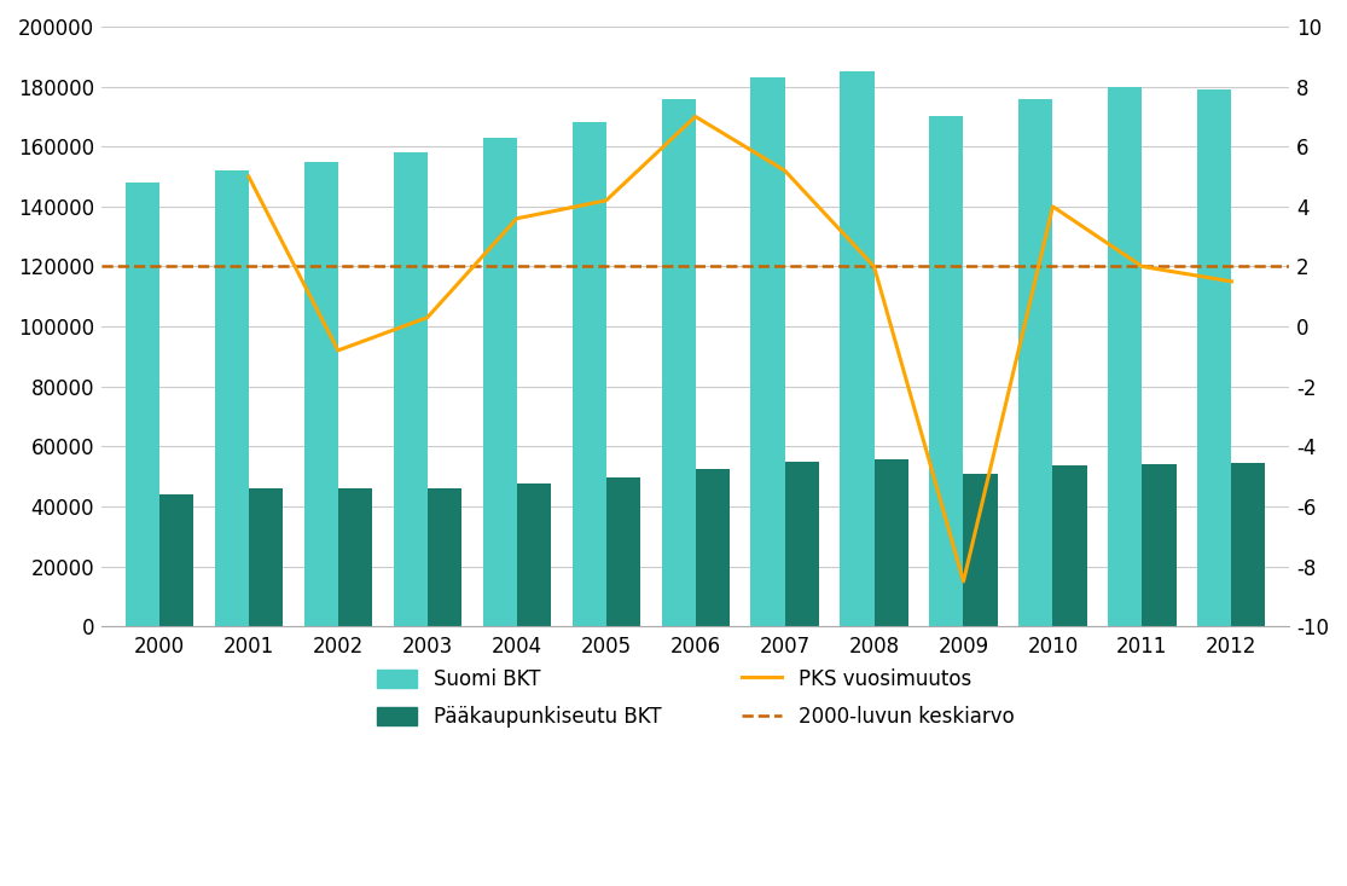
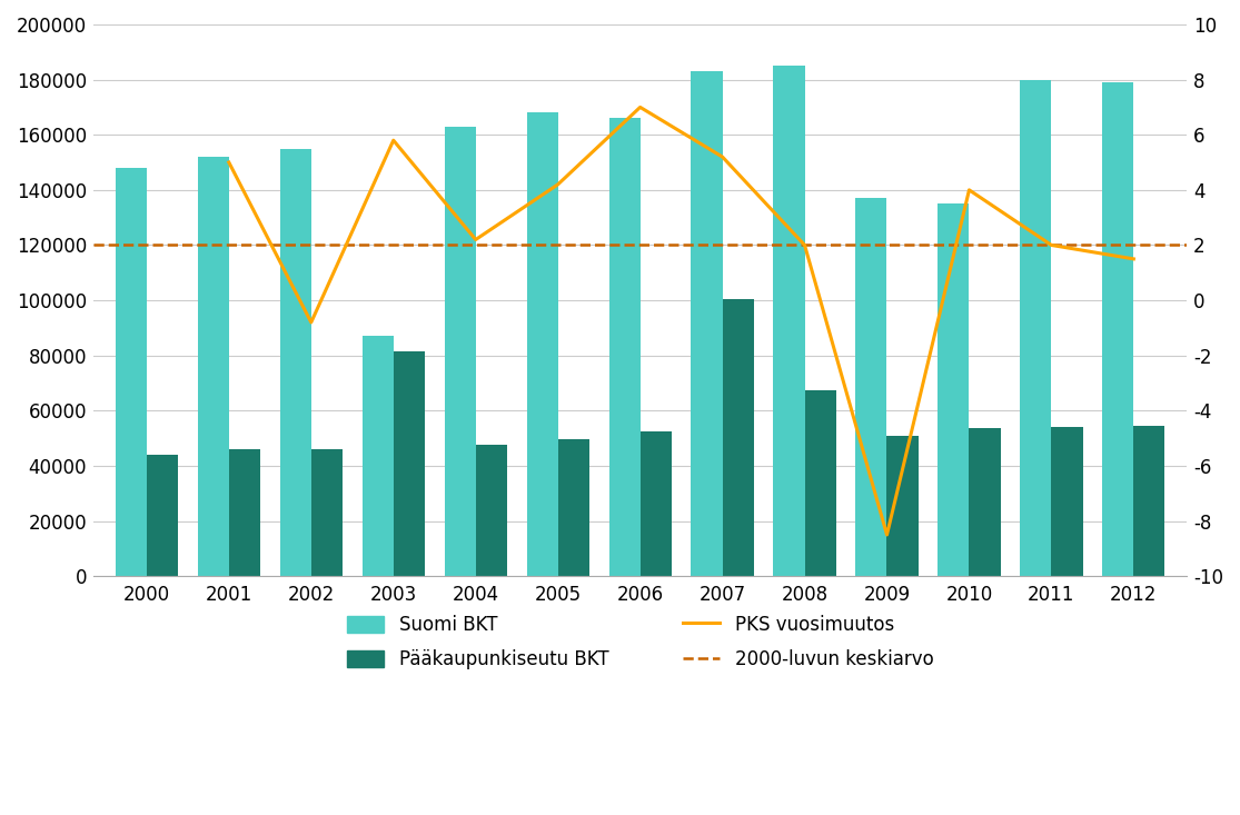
Suomi BKT/2003: 158000 -> 87000
PKS vuosimuutos/2003: 0.3 -> 5.8
Pääkaupunkiseutu BKT/2003: 46000 -> 81500
PKS vuosimuutos/2004: 3.6 -> 2.2
Suomi BKT/2006: 176000 -> 166000
Pääkaupunkiseutu BKT/2007: 55000 -> 100500
Pääkaupunkiseutu BKT/2008: 55500 -> 67500
Suomi BKT/2009: 170000 -> 137000
Suomi BKT/2010: 176000 -> 135000
